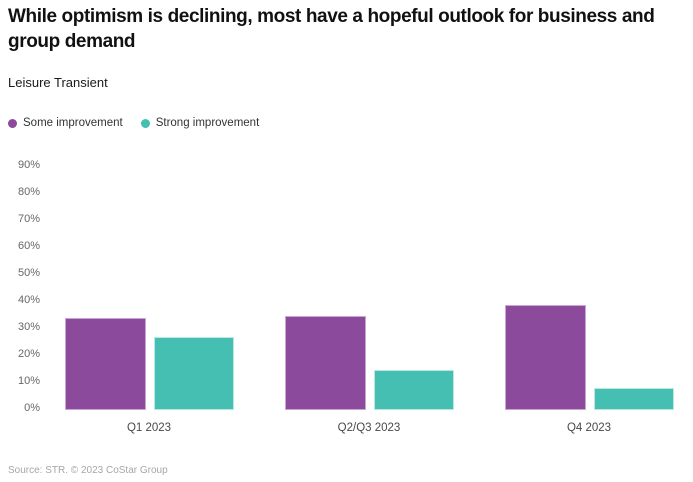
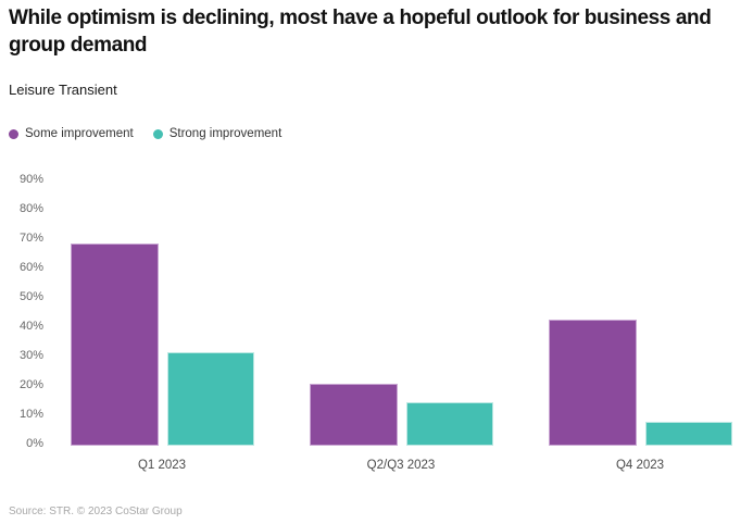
Some improvement/Q1 2023: 34% -> 69%
Strong improvement/Q1 2023: 27% -> 32%
Some improvement/Q2/Q3 2023: 35% -> 21%
Some improvement/Q4 2023: 39% -> 43%
